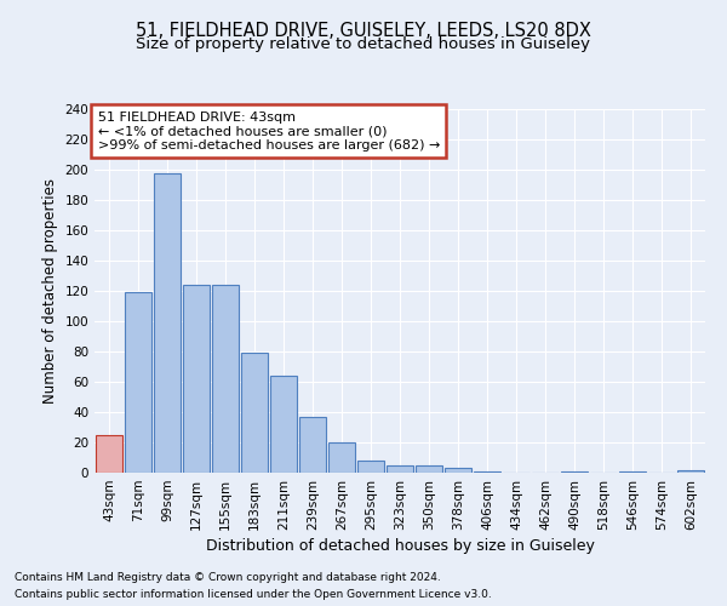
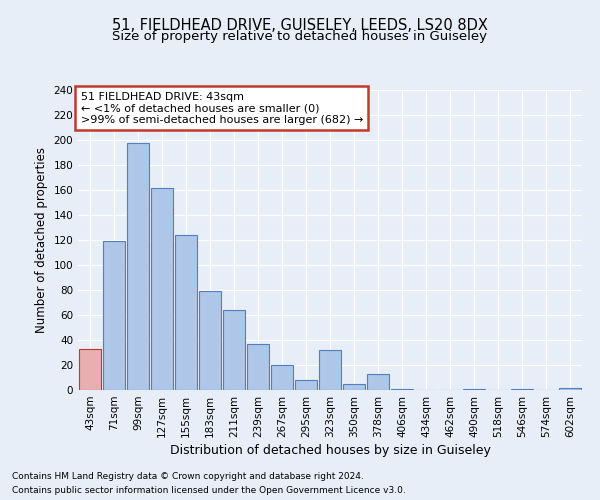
43sqm: 25 -> 33
127sqm: 124 -> 162
323sqm: 5 -> 32
378sqm: 3 -> 13
